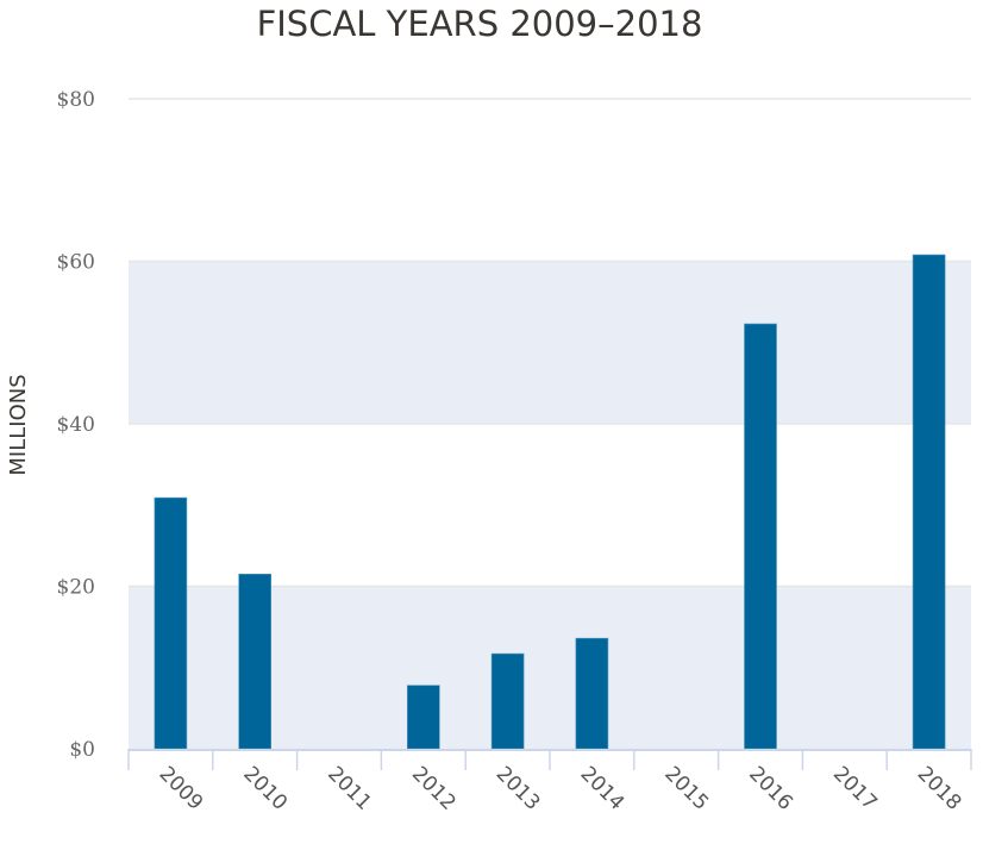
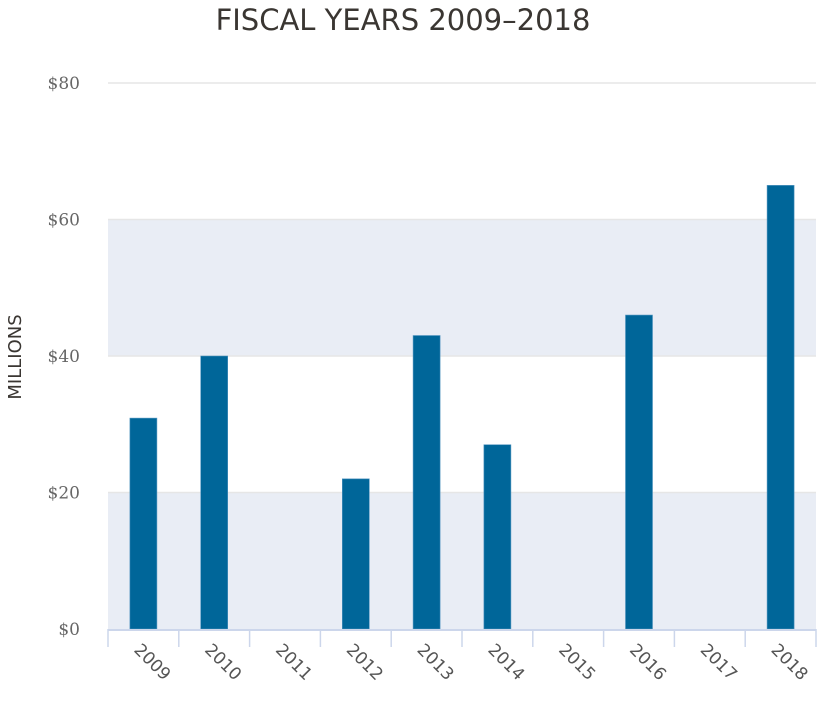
2010: $22 -> $40
2012: $8 -> $22
2013: $12 -> $43
2014: $14 -> $27
2016: $52 -> $46
2018: $61 -> $65
